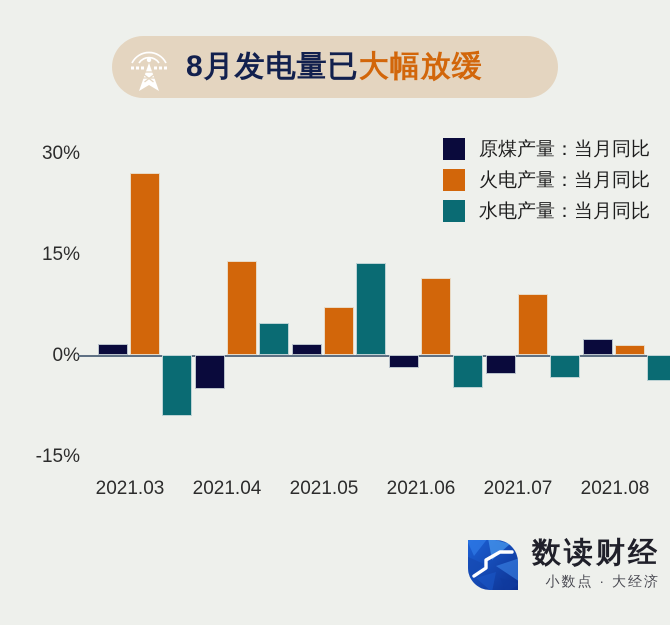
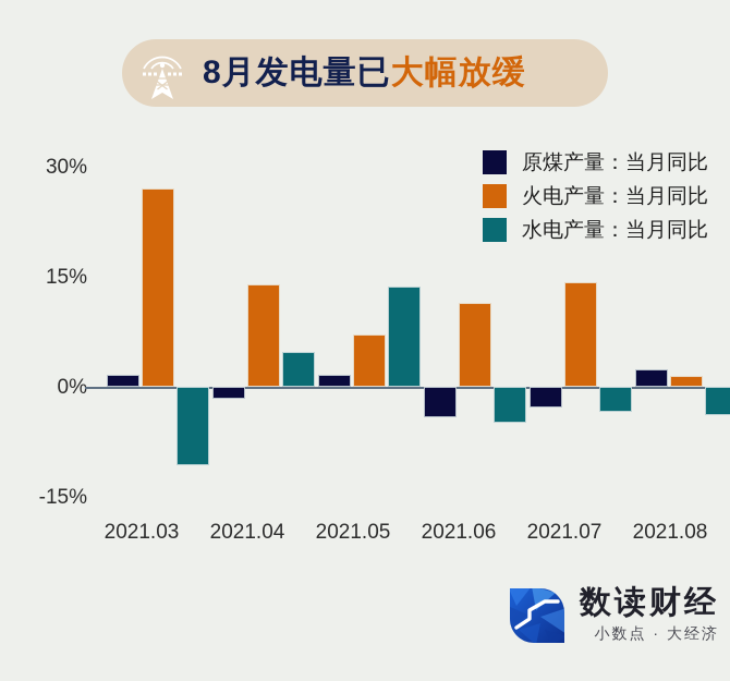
水电产量：当月同比/2021.03: -9% -> -11%
原煤产量：当月同比/2021.04: -5% -> -2%
原煤产量：当月同比/2021.06: -2% -> -4%
火电产量：当月同比/2021.07: 9% -> 14%
